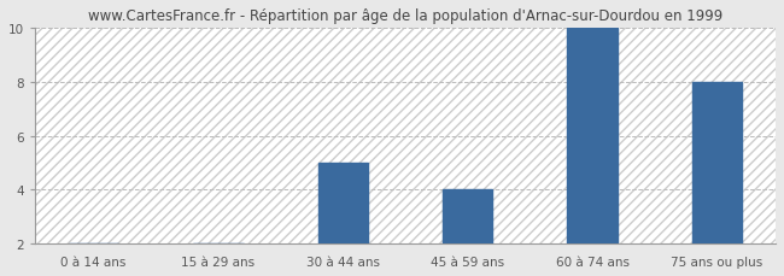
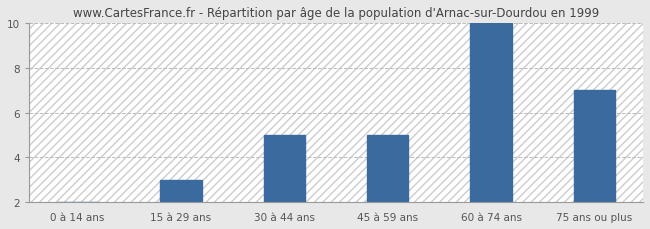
15 à 29 ans: 2 -> 3
45 à 59 ans: 4 -> 5
75 ans ou plus: 8 -> 7
